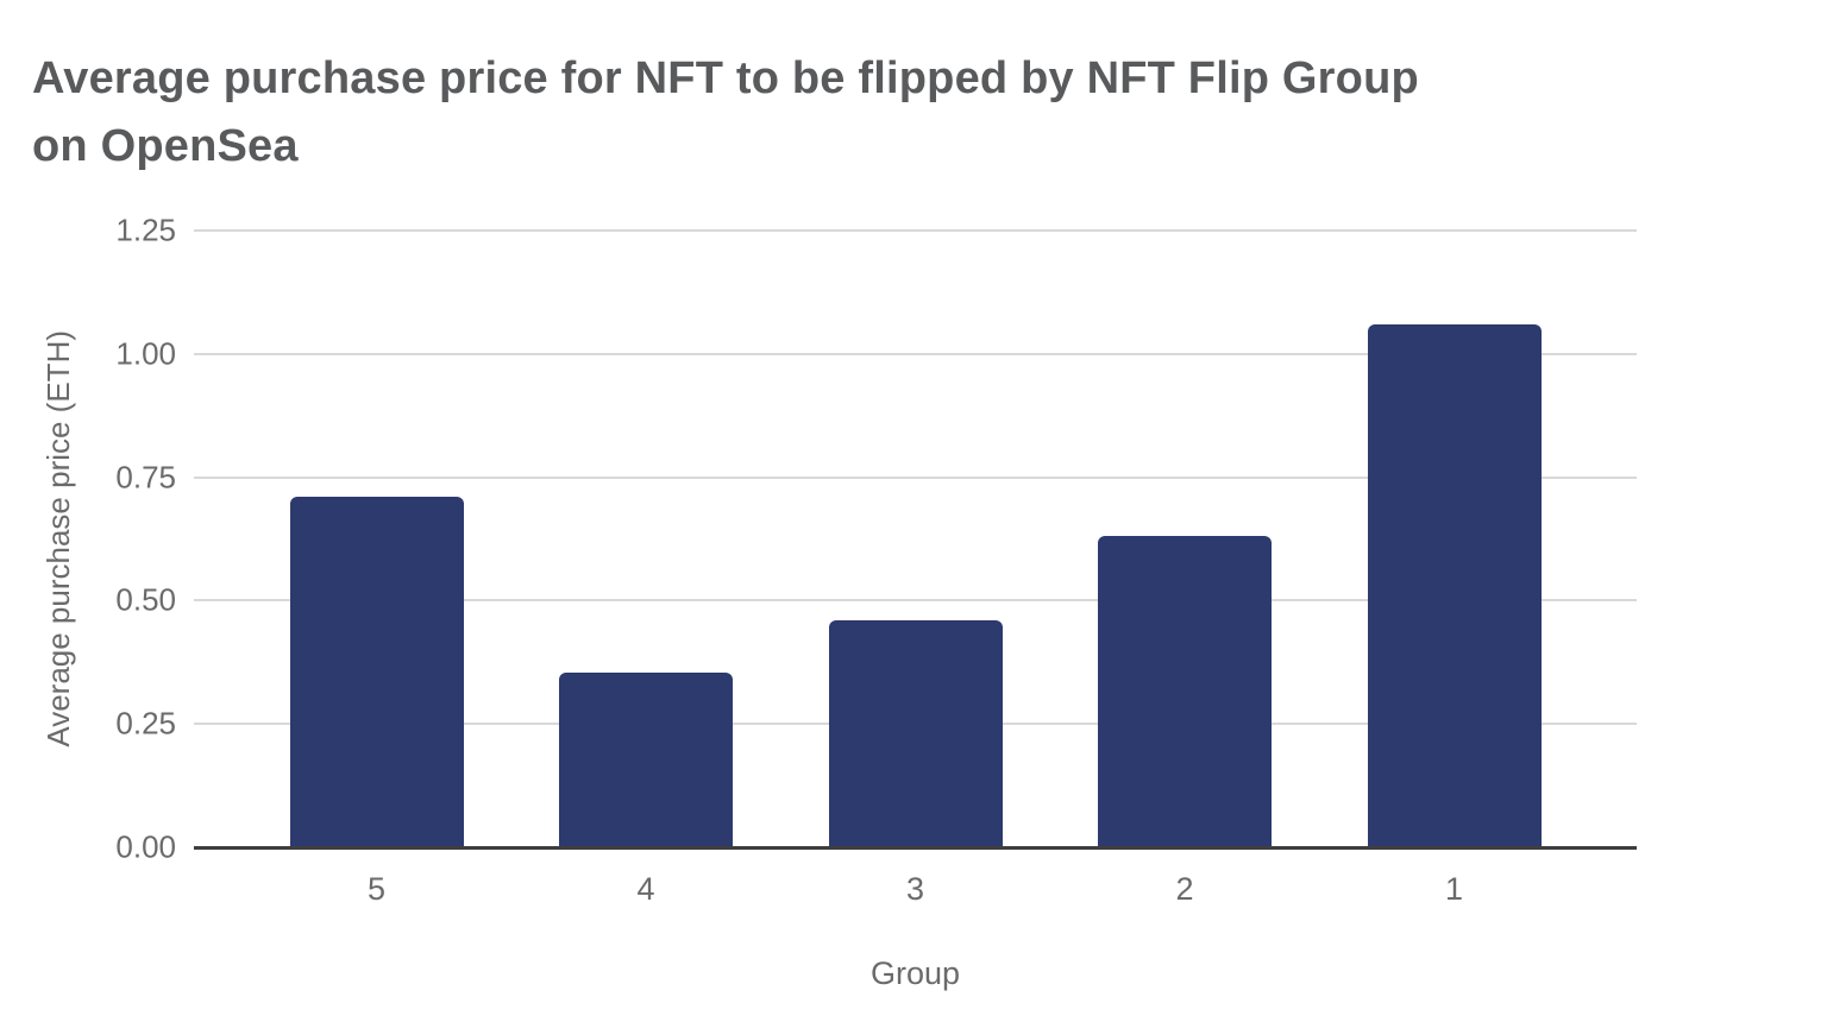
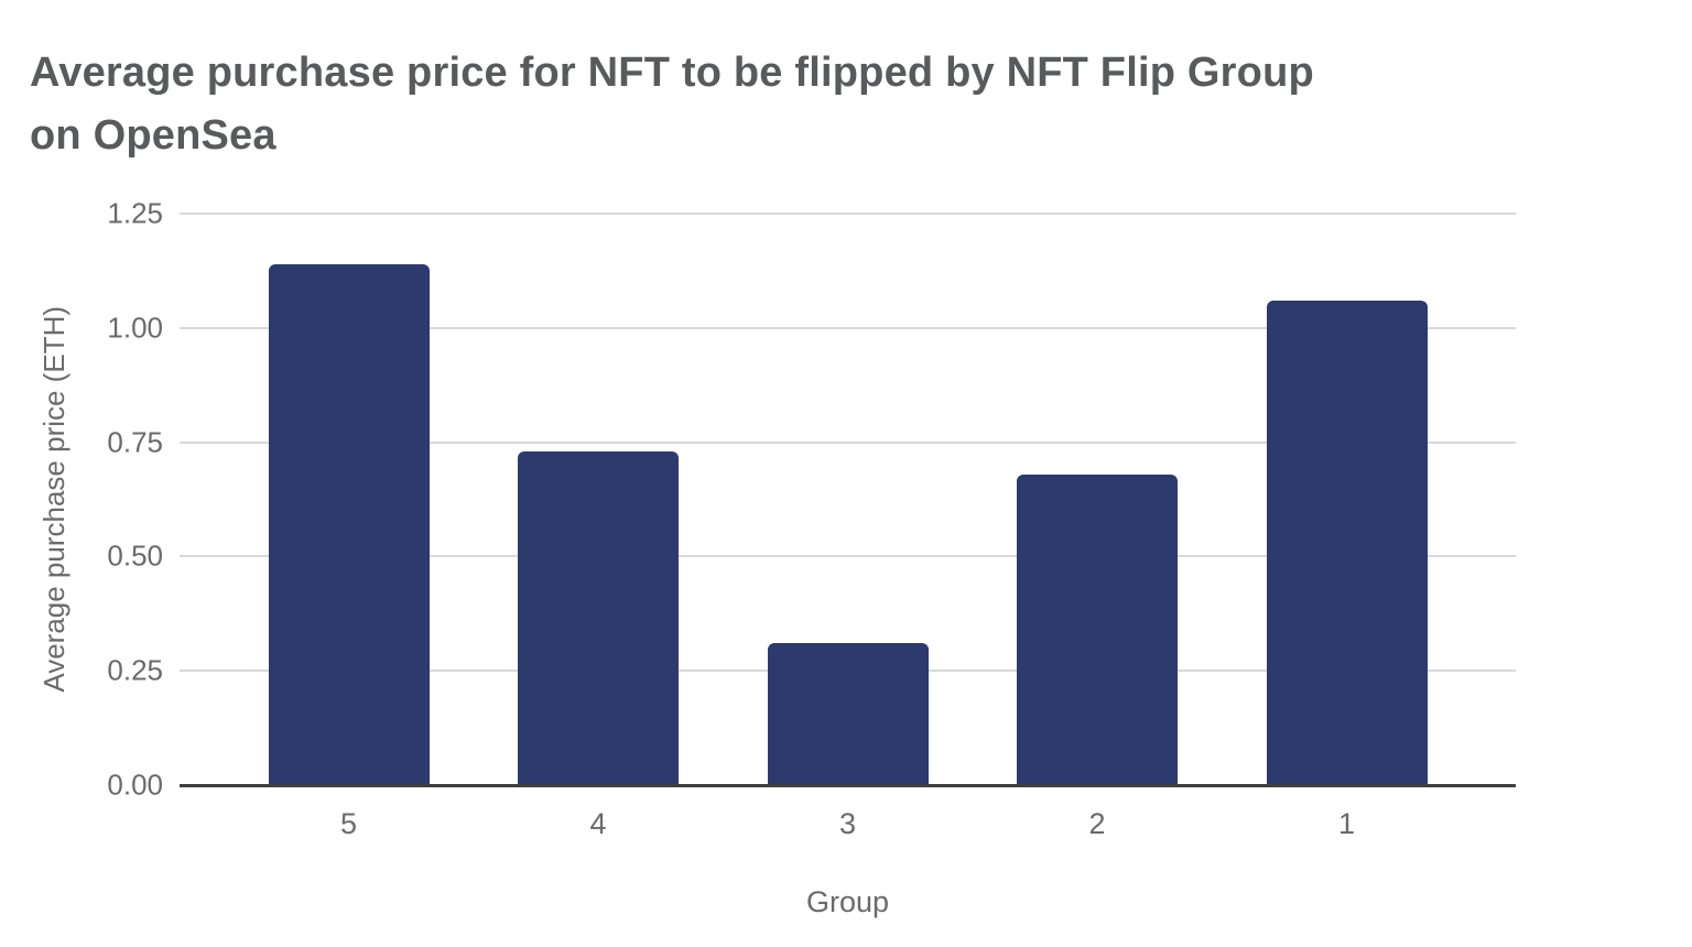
5: 0.71 -> 1.14
4: 0.35 -> 0.73
3: 0.46 -> 0.31
2: 0.63 -> 0.68
